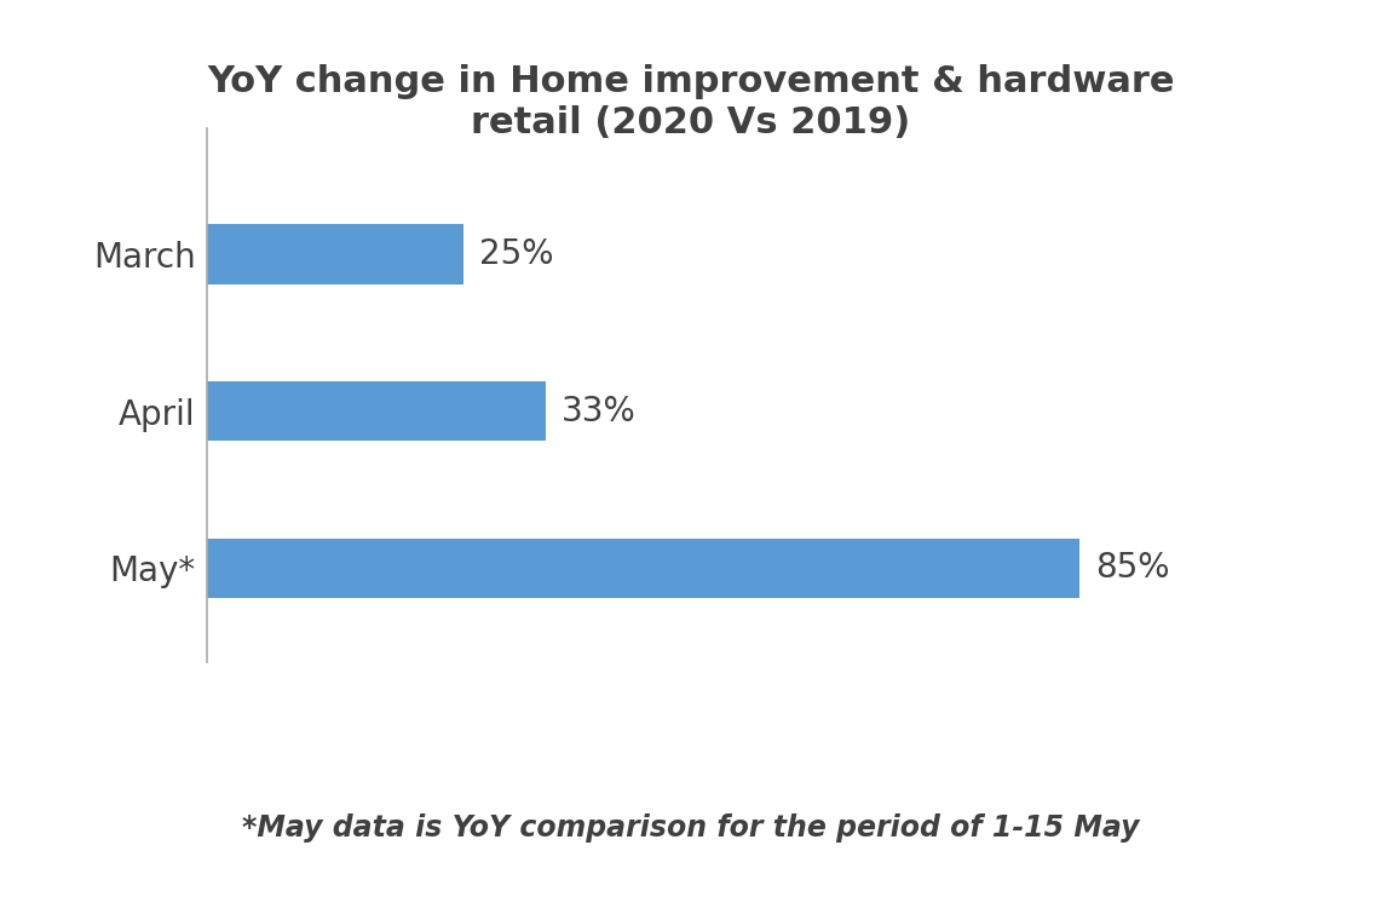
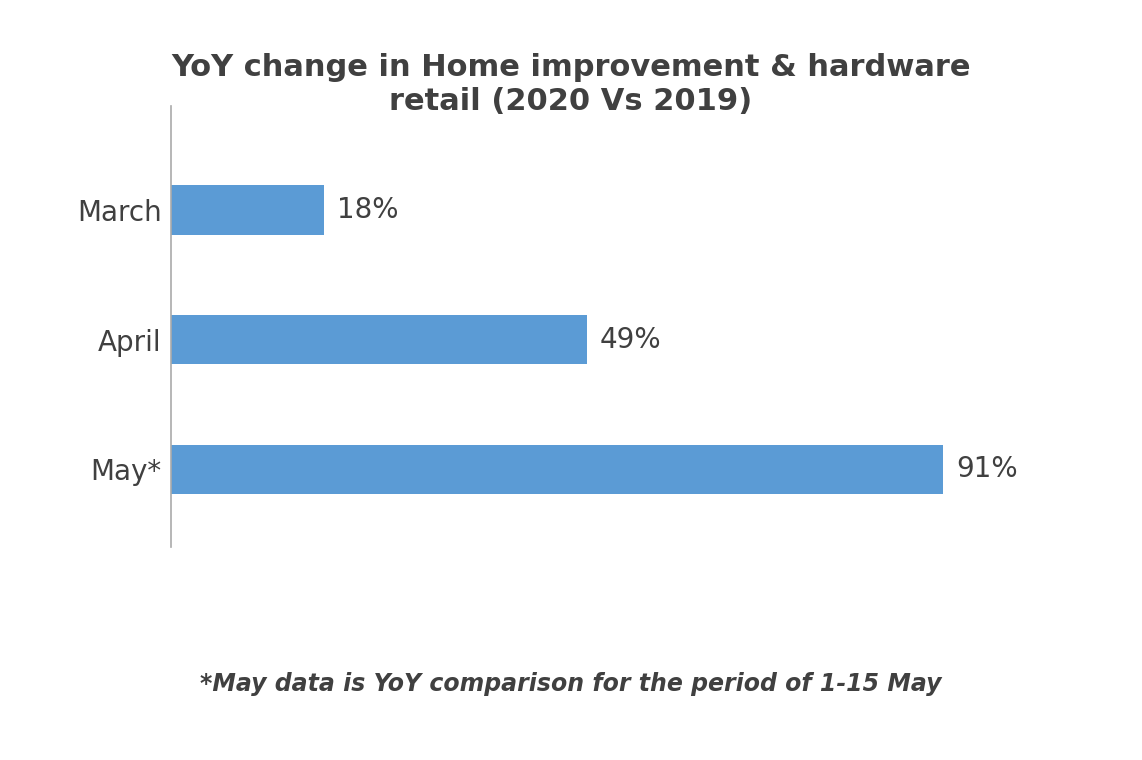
March: 25% -> 18%
April: 33% -> 49%
May*: 85% -> 91%
